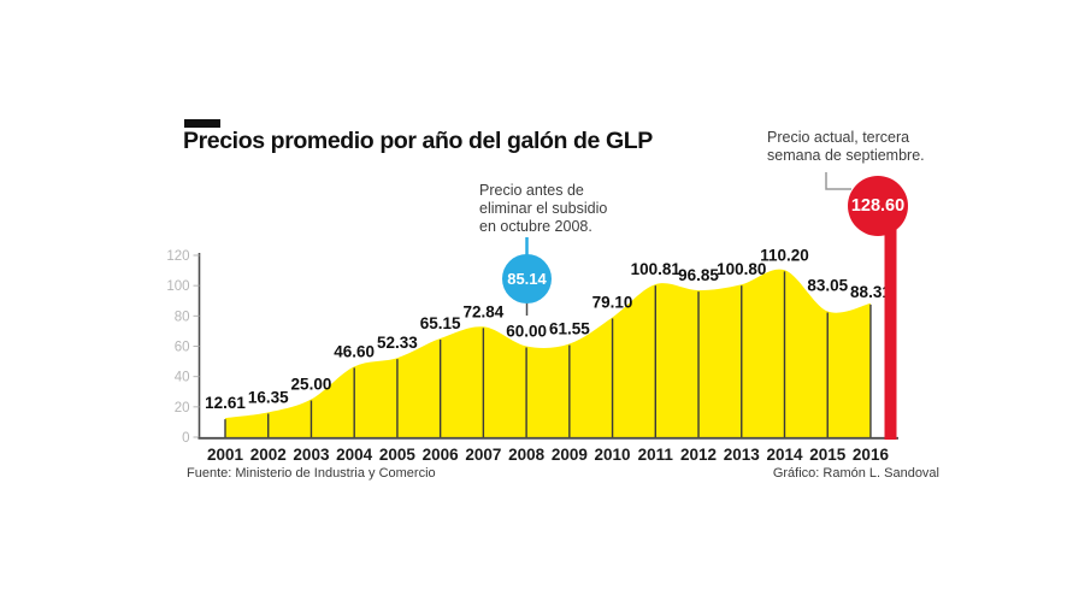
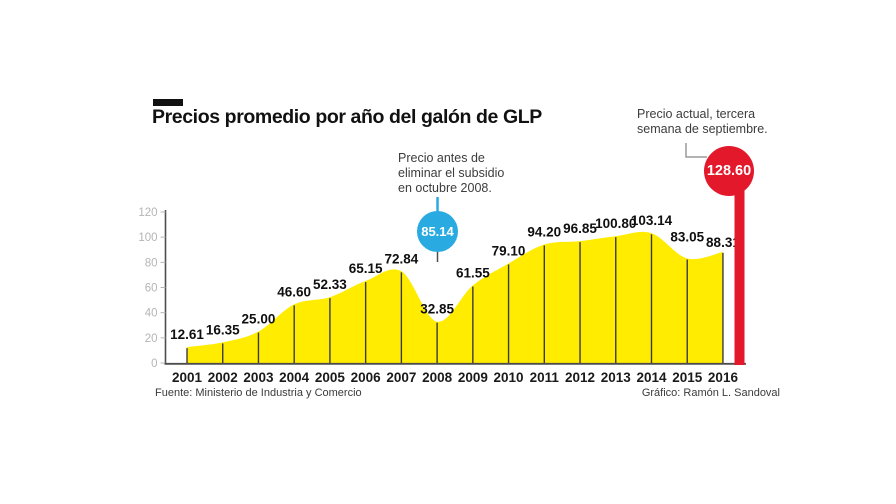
2008: 60.00 -> 32.85
2011: 100.81 -> 94.20
2014: 110.20 -> 103.14
